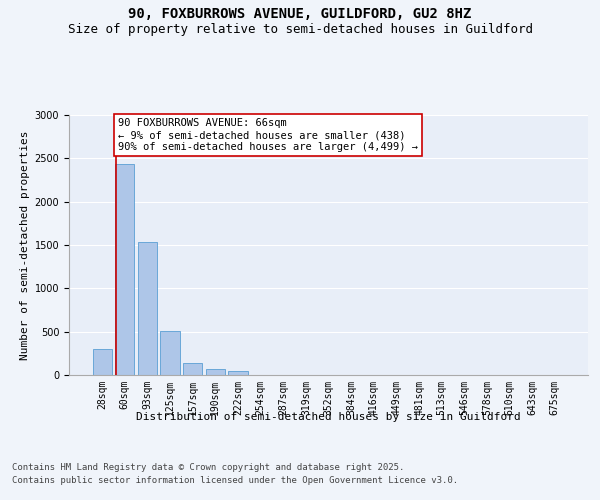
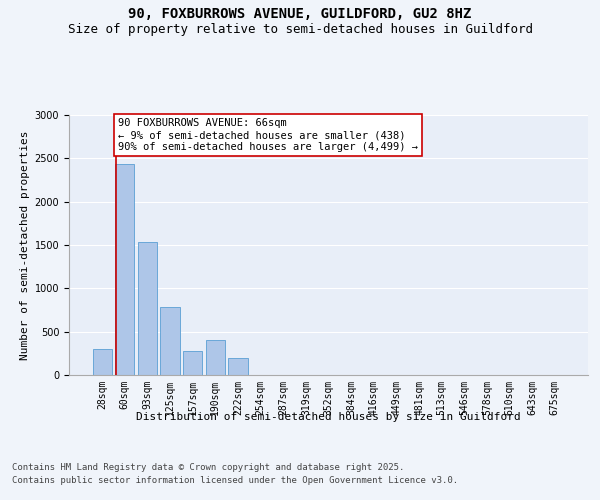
125sqm: 510 -> 780
157sqm: 140 -> 280
190sqm: 60 -> 400
222sqm: 40 -> 200
